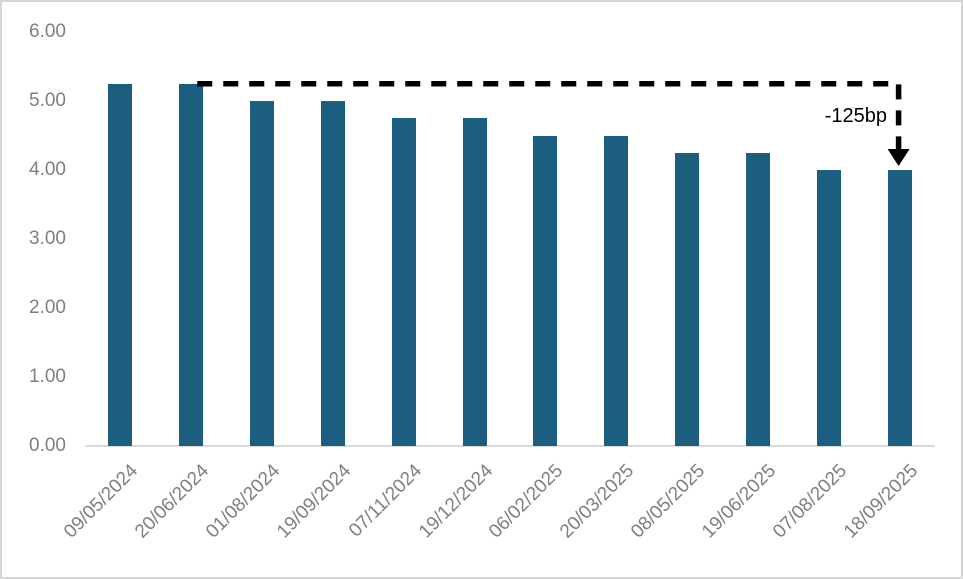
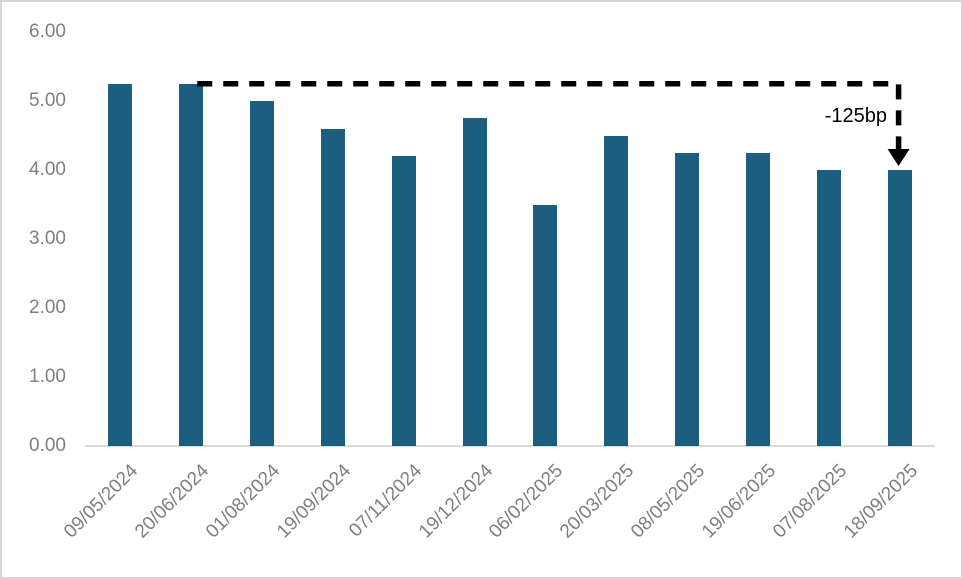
19/09/2024: 5.0 -> 4.6
07/11/2024: 4.8 -> 4.2
06/02/2025: 4.5 -> 3.5
